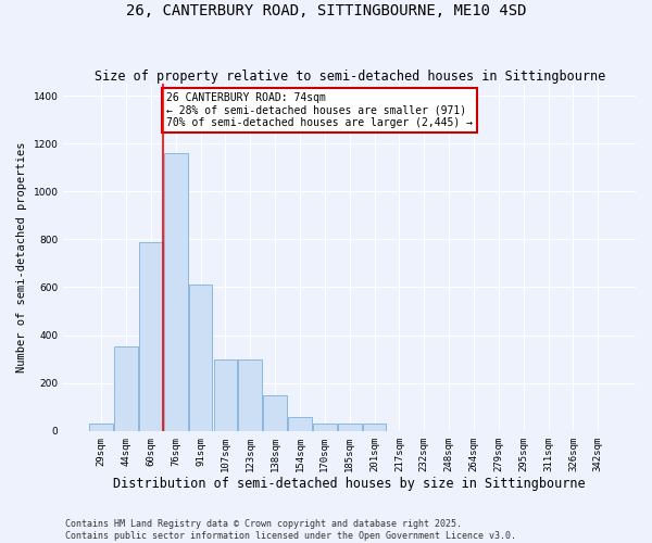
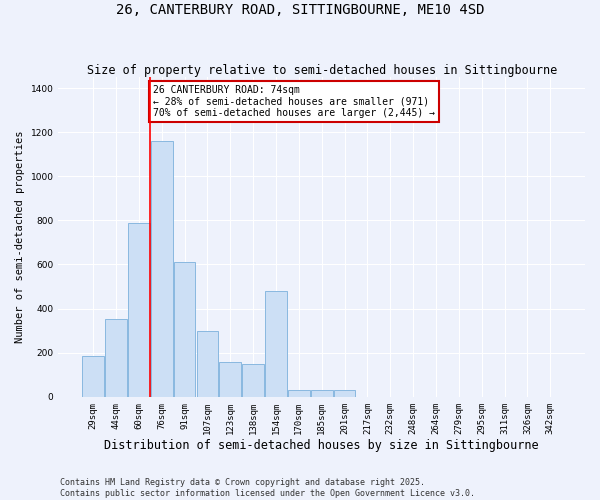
29sqm: 30 -> 185
123sqm: 300 -> 160
154sqm: 60 -> 480
